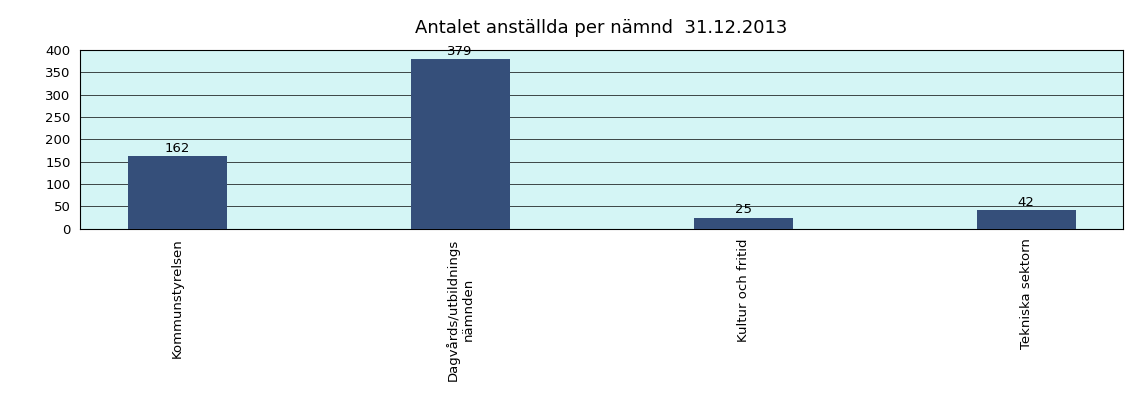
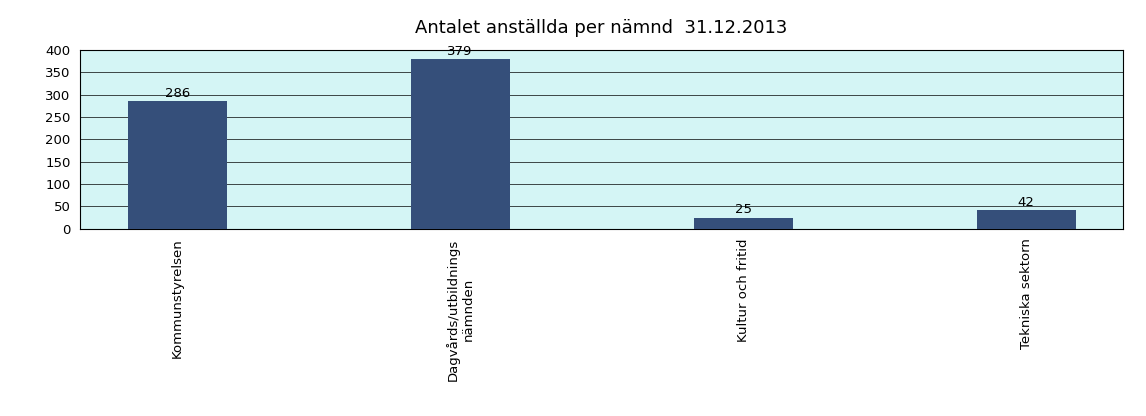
Kommunstyrelsen: 162 -> 286
